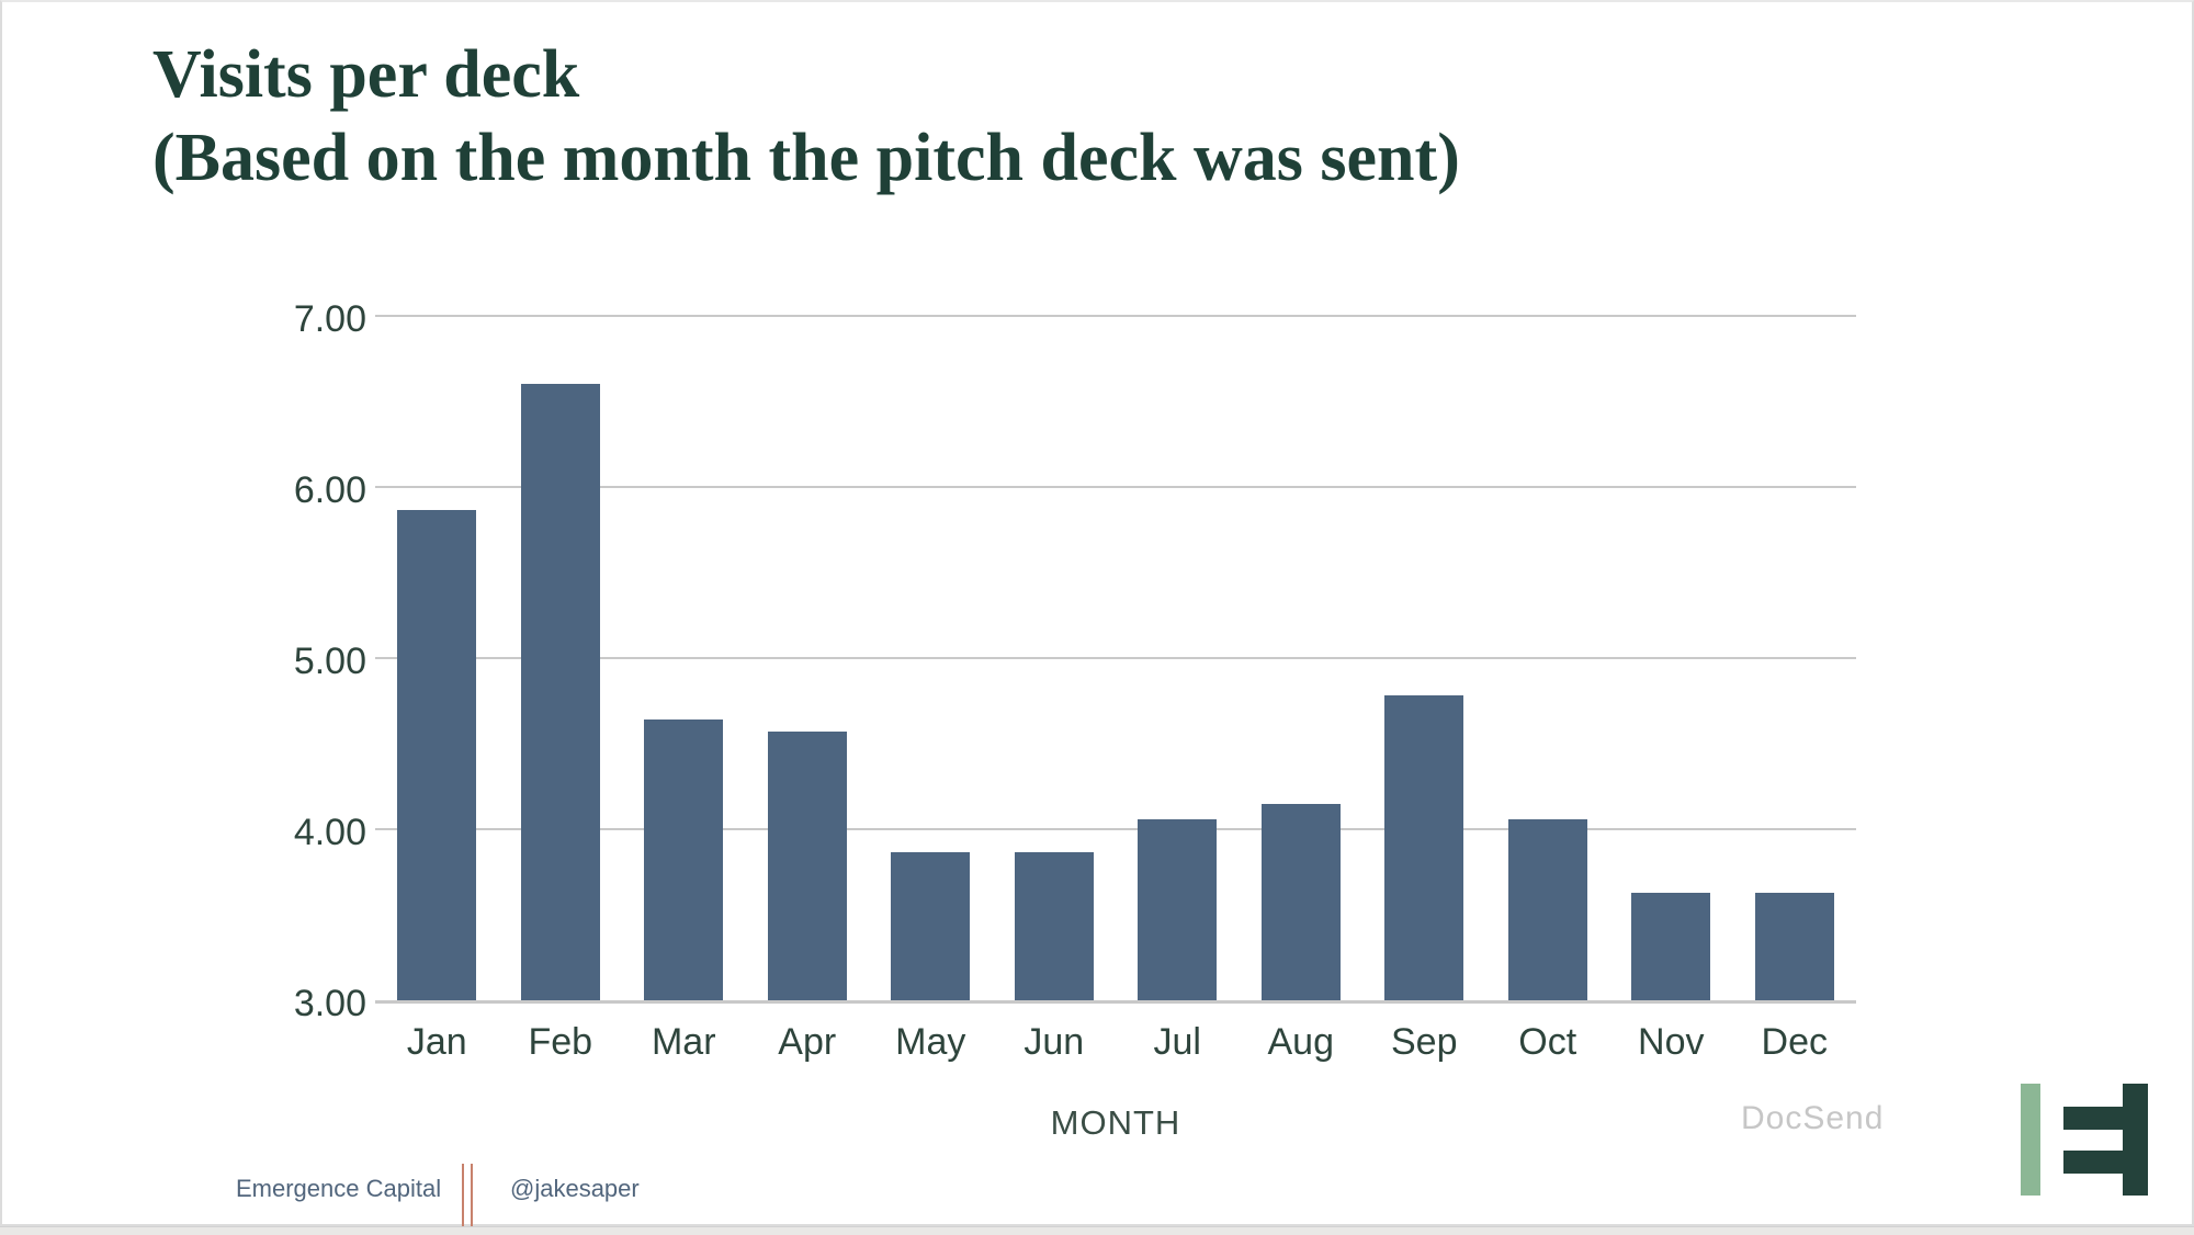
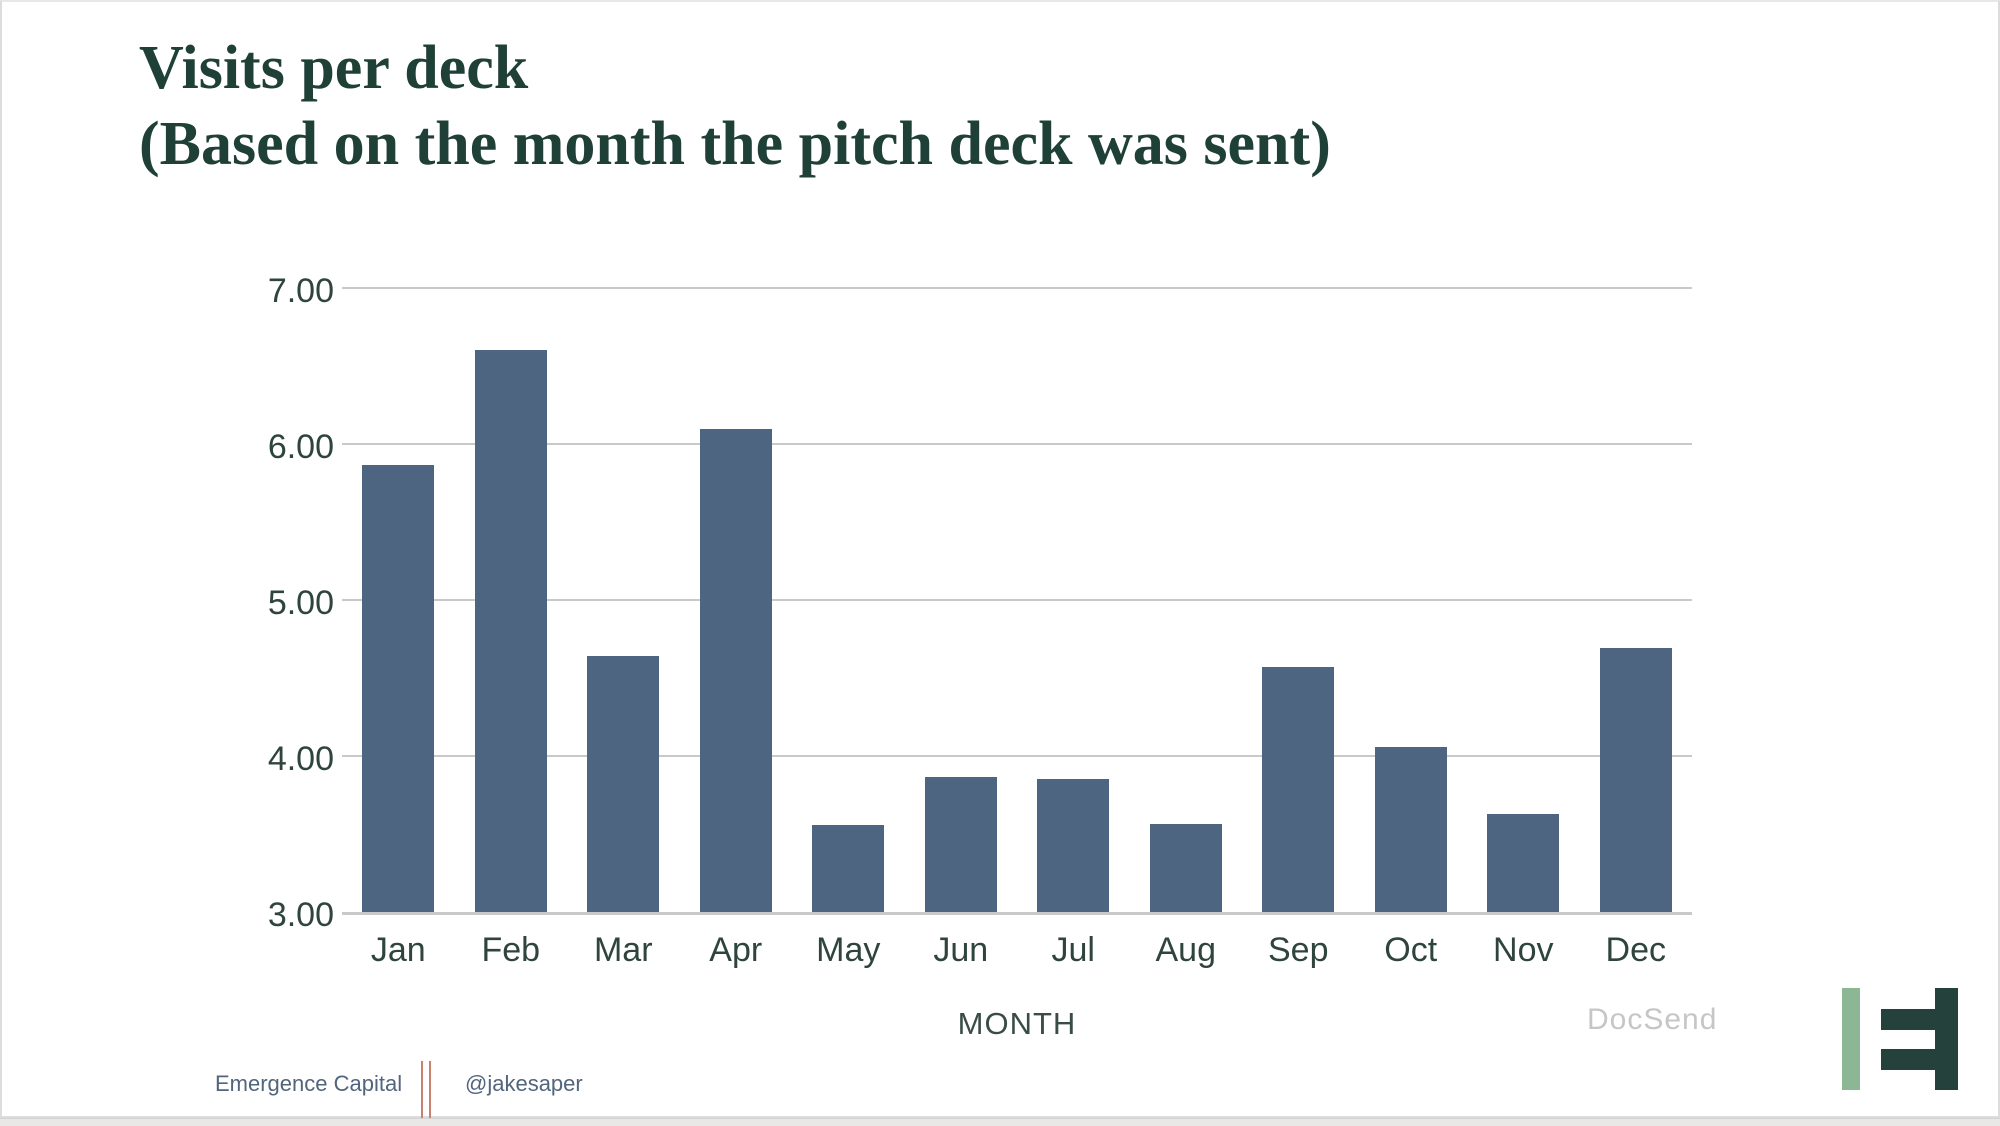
Apr: 4.58 -> 6.11
May: 3.87 -> 3.56
Jul: 4.06 -> 3.86
Aug: 4.15 -> 3.57
Sep: 4.79 -> 4.58
Dec: 3.63 -> 4.70
